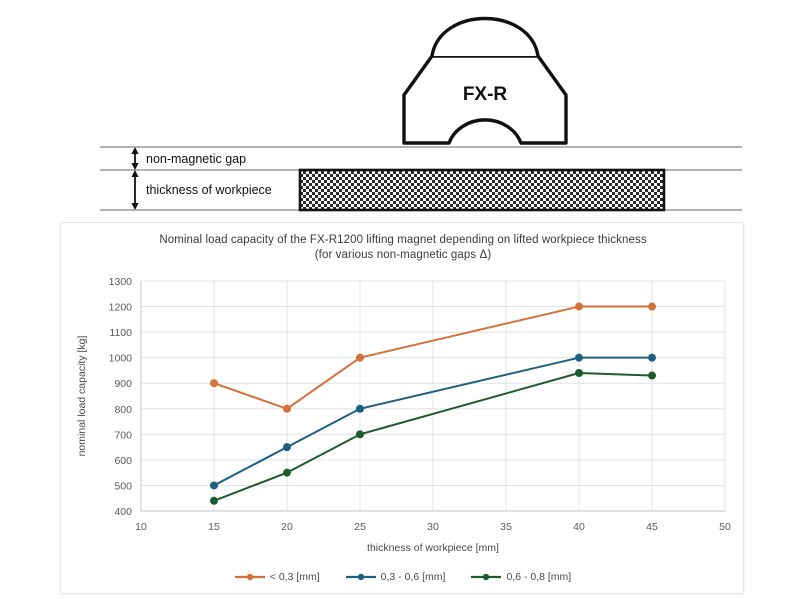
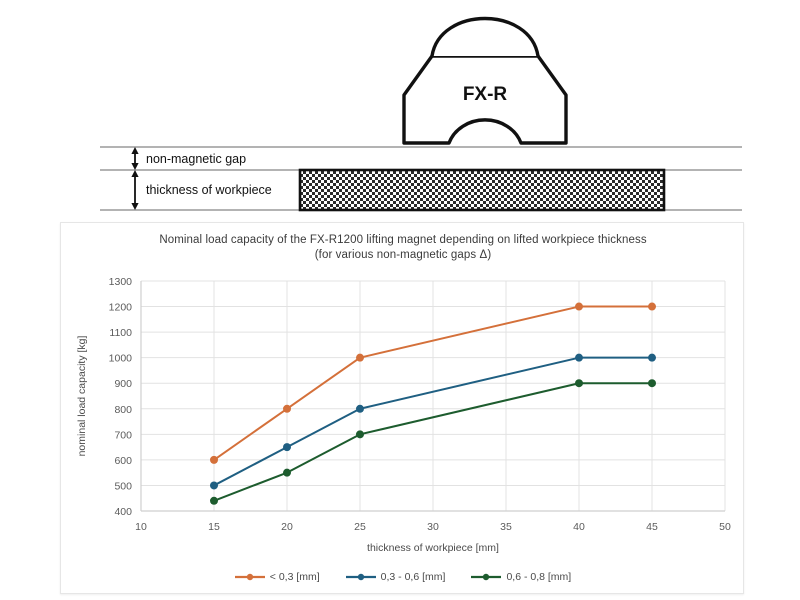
< 0,3 [mm]/15: 900 -> 600
0,6 - 0,8 [mm]/40: 940 -> 900
0,6 - 0,8 [mm]/45: 930 -> 900
